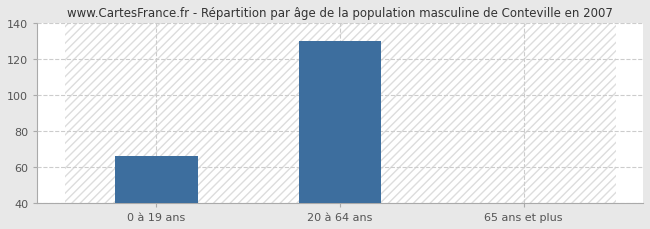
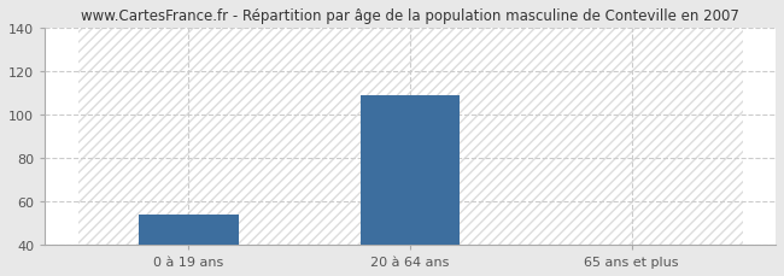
0 à 19 ans: 66 -> 54
20 à 64 ans: 130 -> 109
